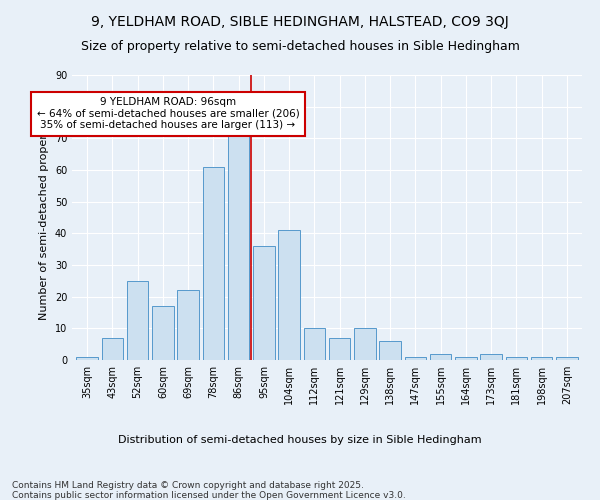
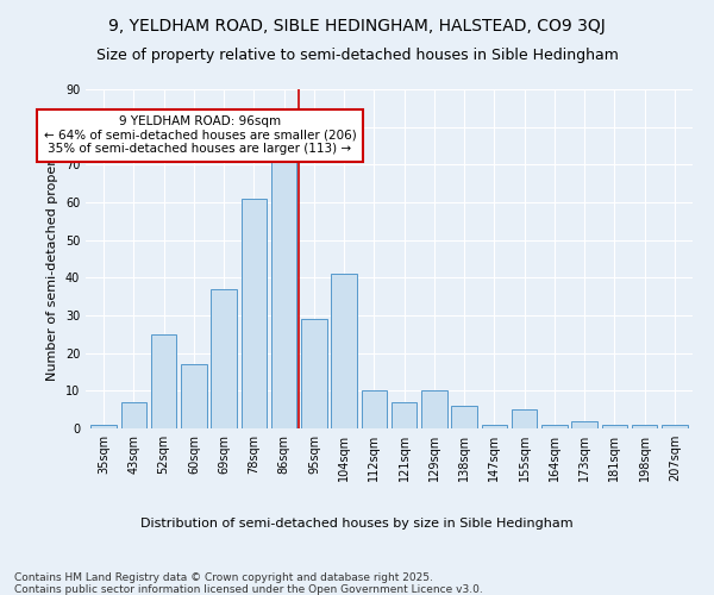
69sqm: 22 -> 37
95sqm: 36 -> 29
155sqm: 2 -> 5
